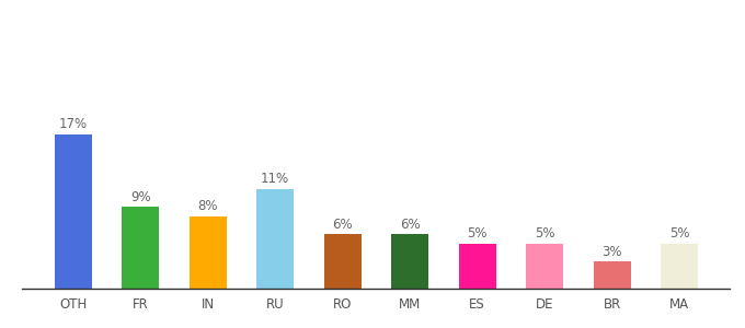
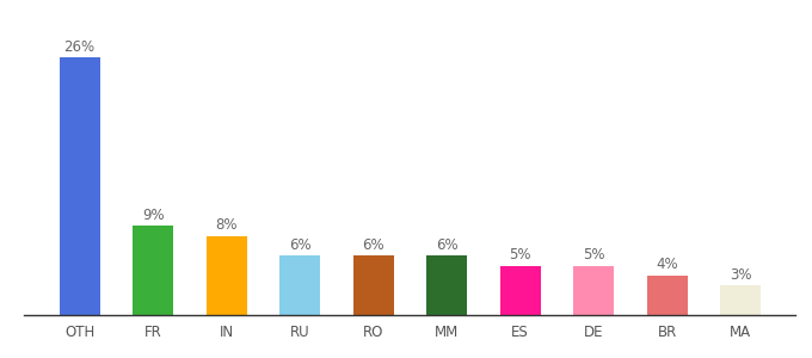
OTH: 17% -> 26%
RU: 11% -> 6%
BR: 3% -> 4%
MA: 5% -> 3%
